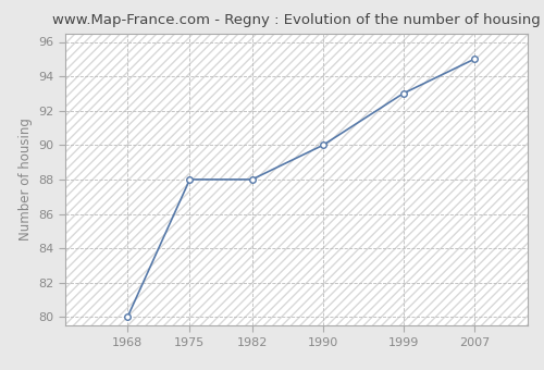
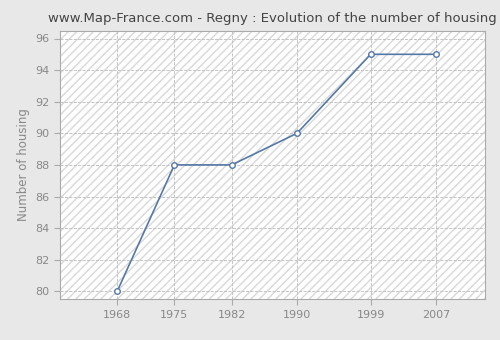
1999: 93 -> 95
